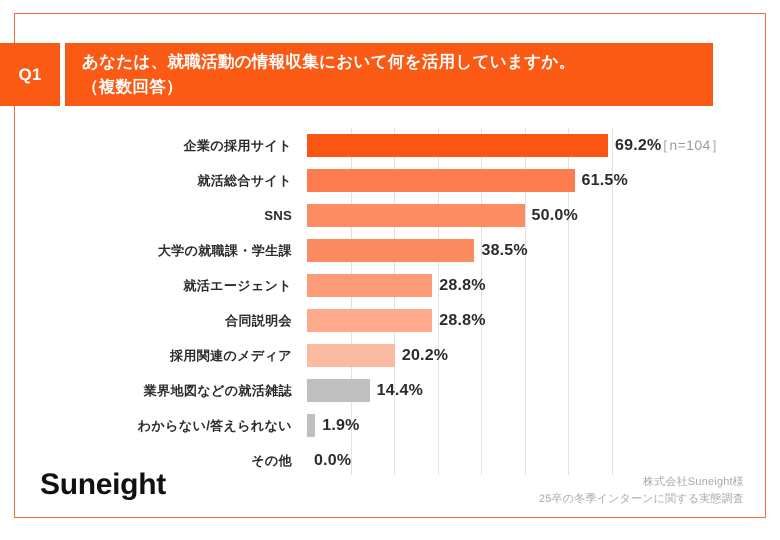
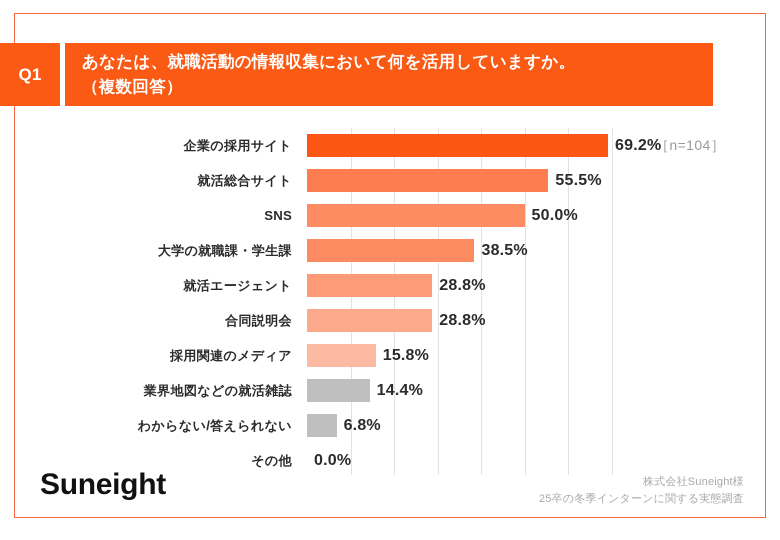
就活総合サイト: 61.5% -> 55.5%
採用関連のメディア: 20.2% -> 15.8%
わからない/答えられない: 1.9% -> 6.8%
